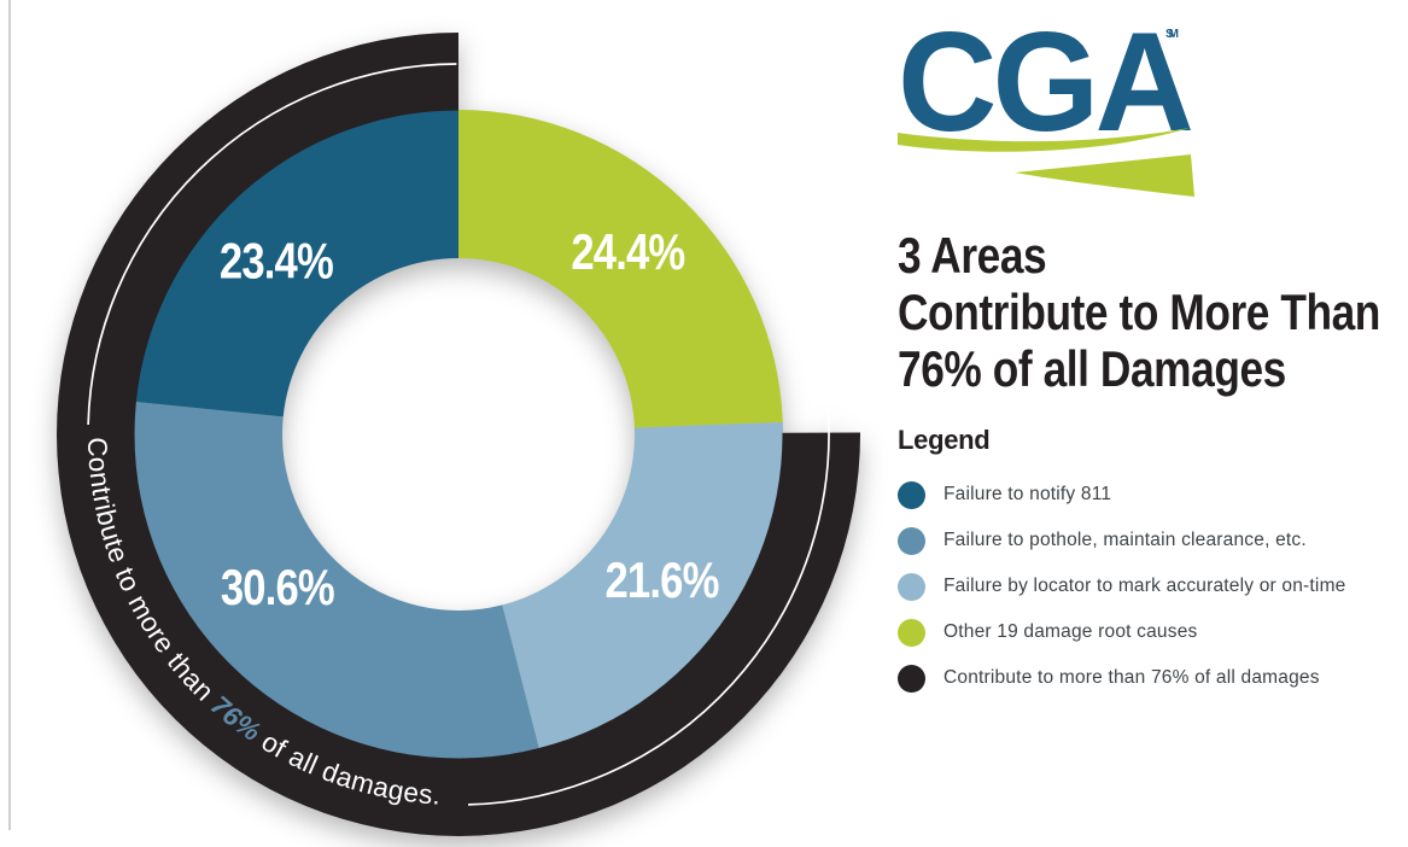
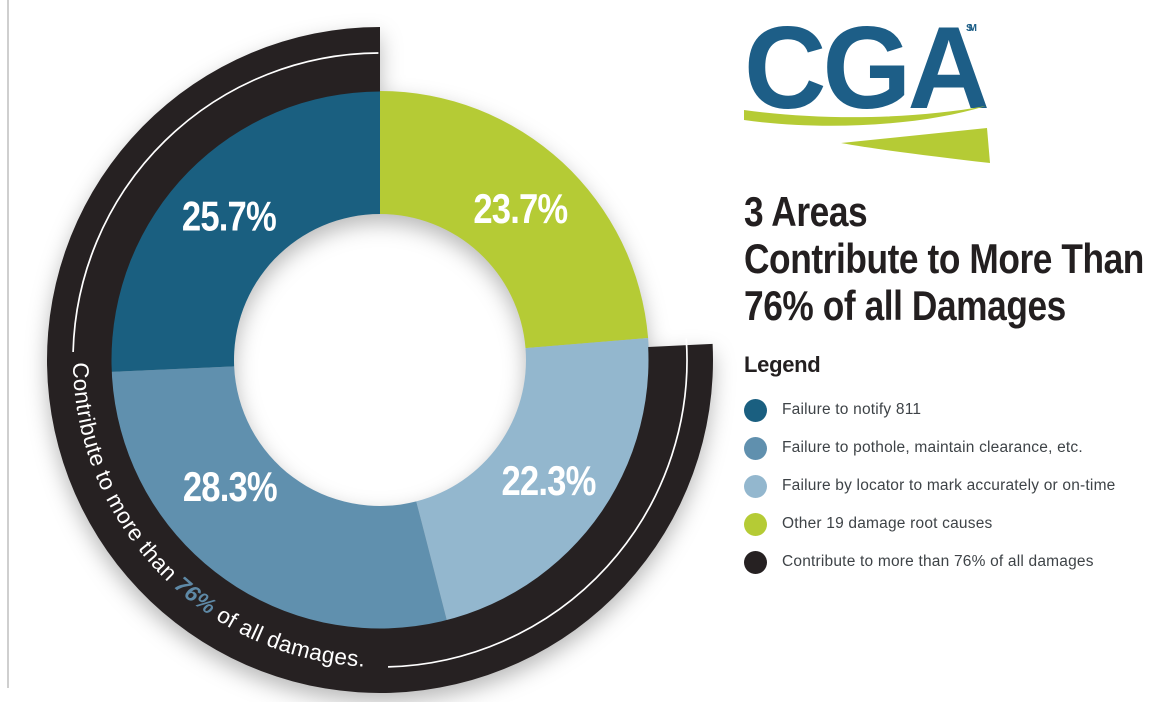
Other 19 damage root causes: 24.4% -> 23.7%
Failure by locator to mark accurately or on-time: 21.6% -> 22.3%
Failure to pothole, maintain clearance, etc.: 30.6% -> 28.3%
Failure to notify 811: 23.4% -> 25.7%
